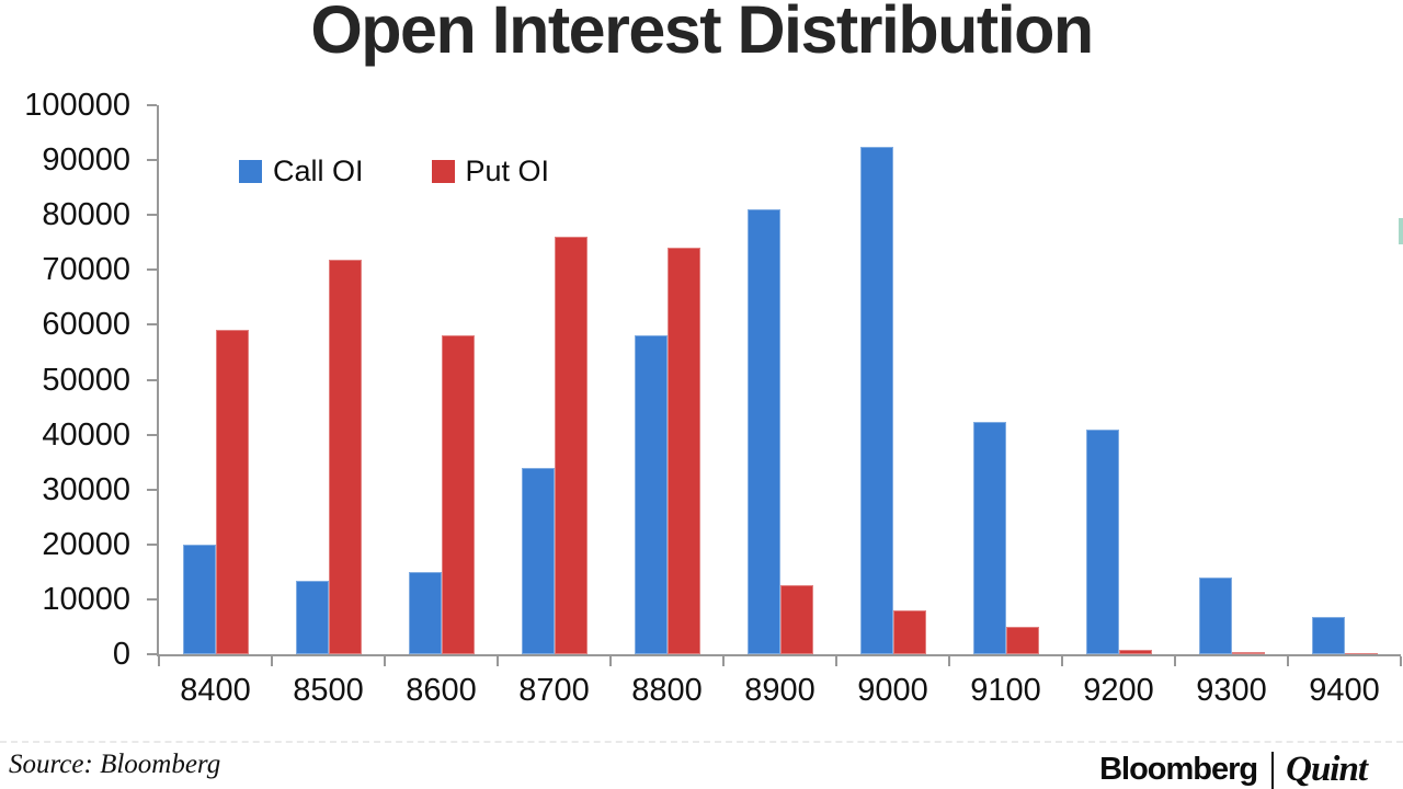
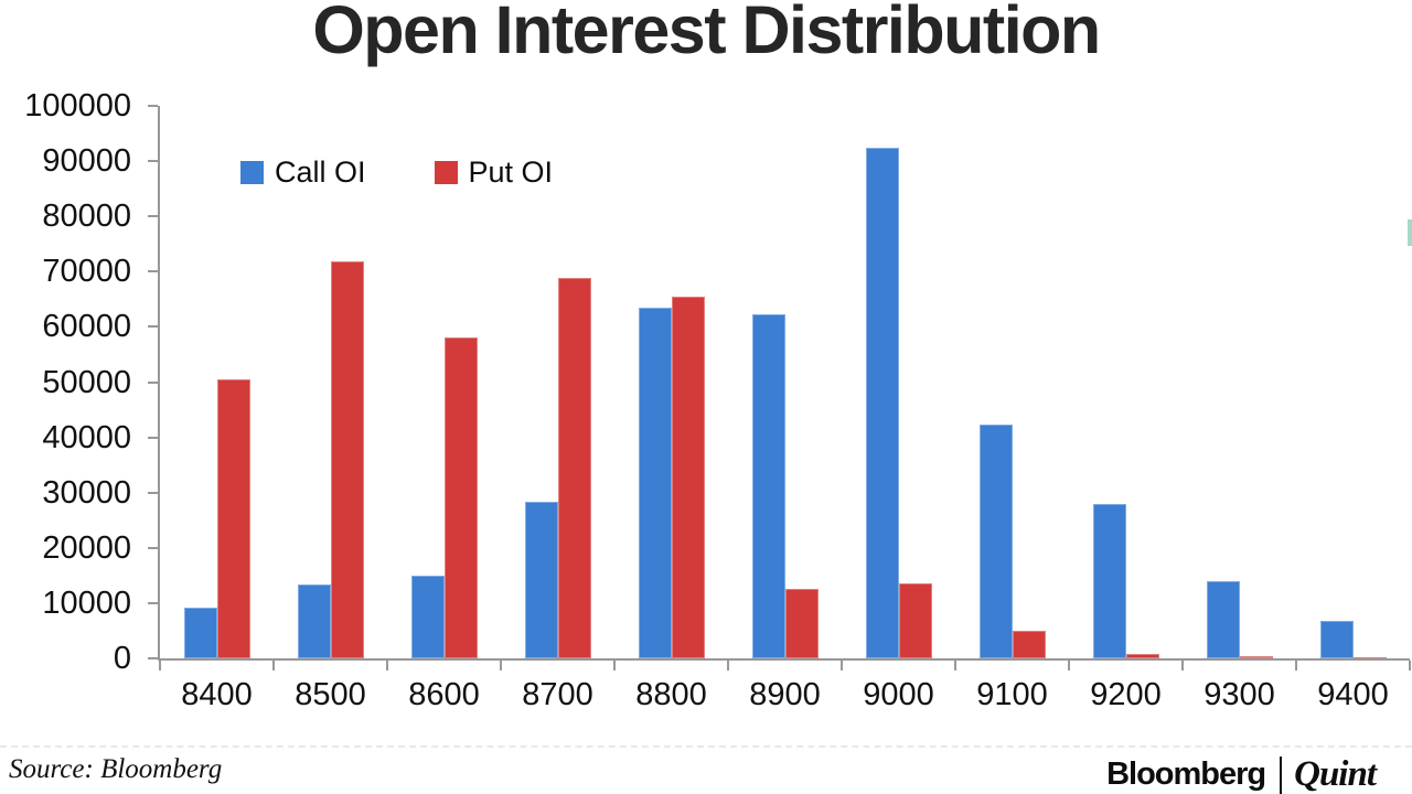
Call OI/8400: 20000 -> 9000
Put OI/8400: 59000 -> 50000
Call OI/8700: 34000 -> 28000
Put OI/8700: 76000 -> 69000
Call OI/8800: 58000 -> 63000
Put OI/8800: 74000 -> 66000
Call OI/8900: 81000 -> 62000
Put OI/9000: 8000 -> 14000
Call OI/9200: 41000 -> 28000
